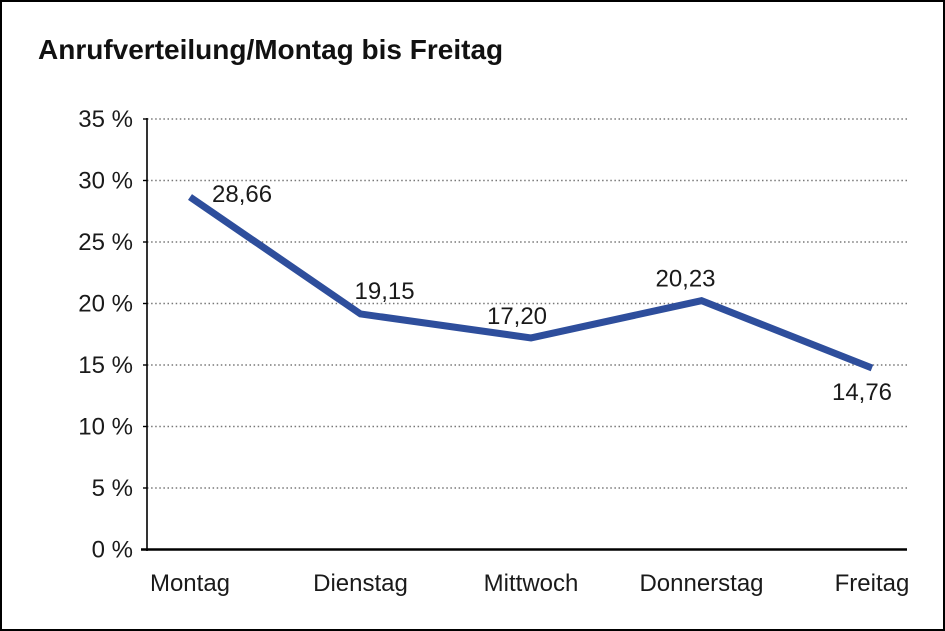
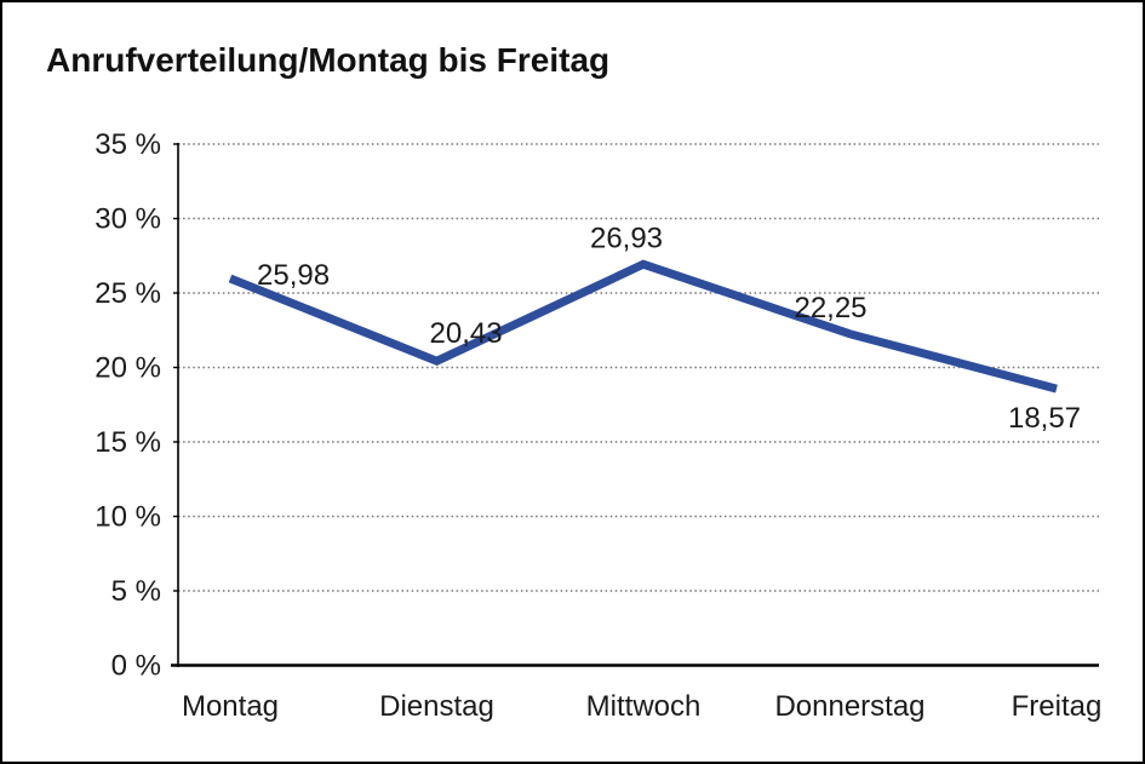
Montag: 28,66 -> 25,98
Dienstag: 19,15 -> 20,43
Mittwoch: 17,20 -> 26,93
Donnerstag: 20,23 -> 22,25
Freitag: 14,76 -> 18,57
